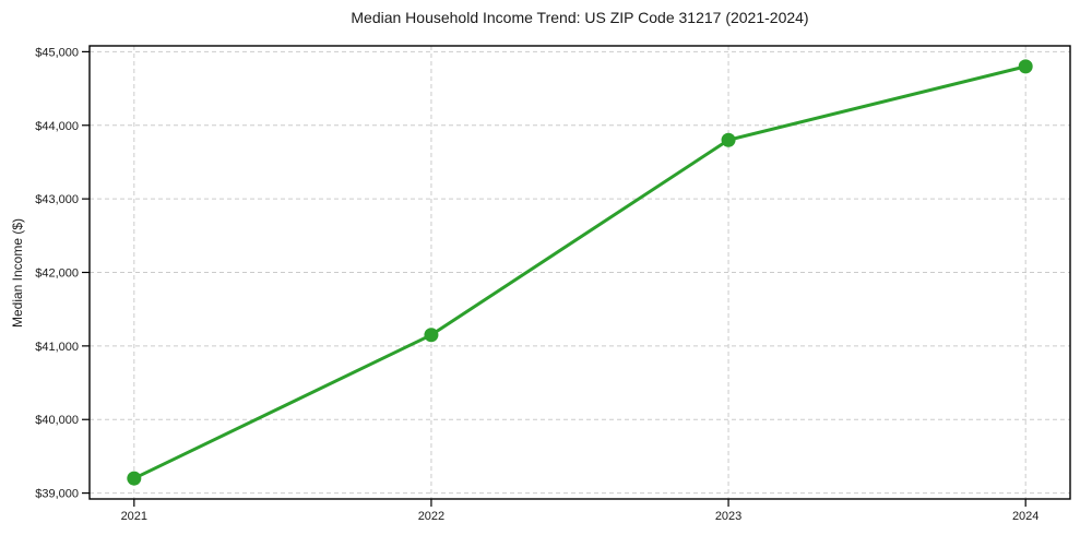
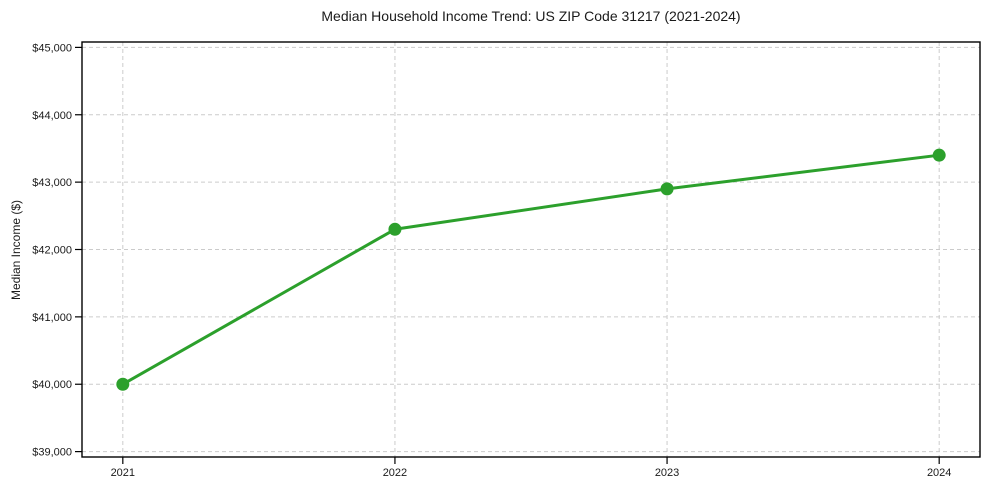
2021: $39200 -> $40000
2022: $41200 -> $42300
2023: $43800 -> $42900
2024: $44800 -> $43400
